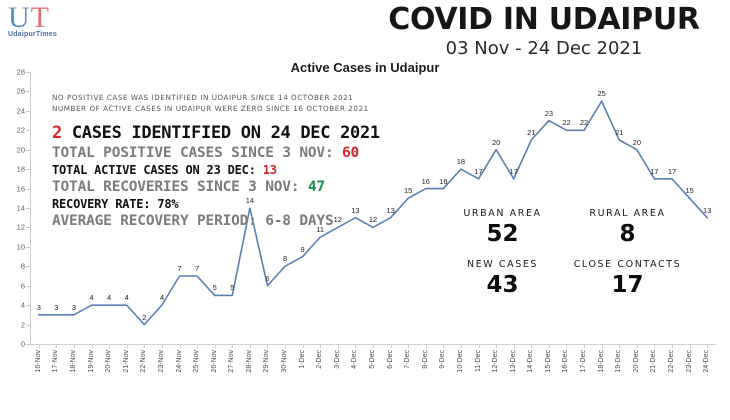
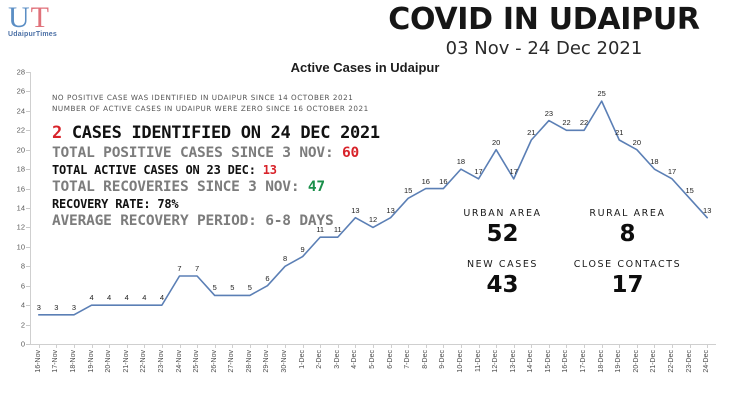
22-Nov: 2 -> 4
28-Nov: 14 -> 5
3-Dec: 12 -> 11
21-Dec: 17 -> 18
